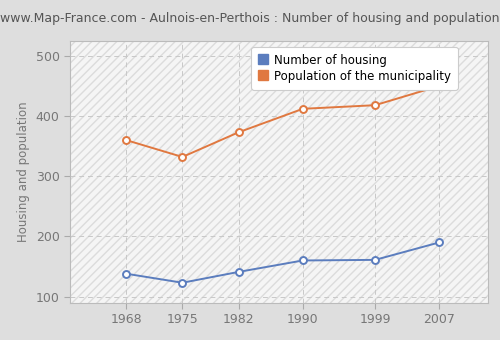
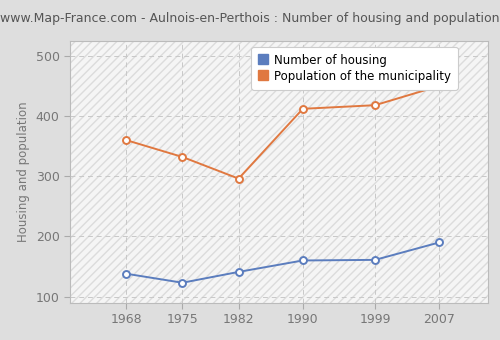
Population of the municipality/1982: 373 -> 296
